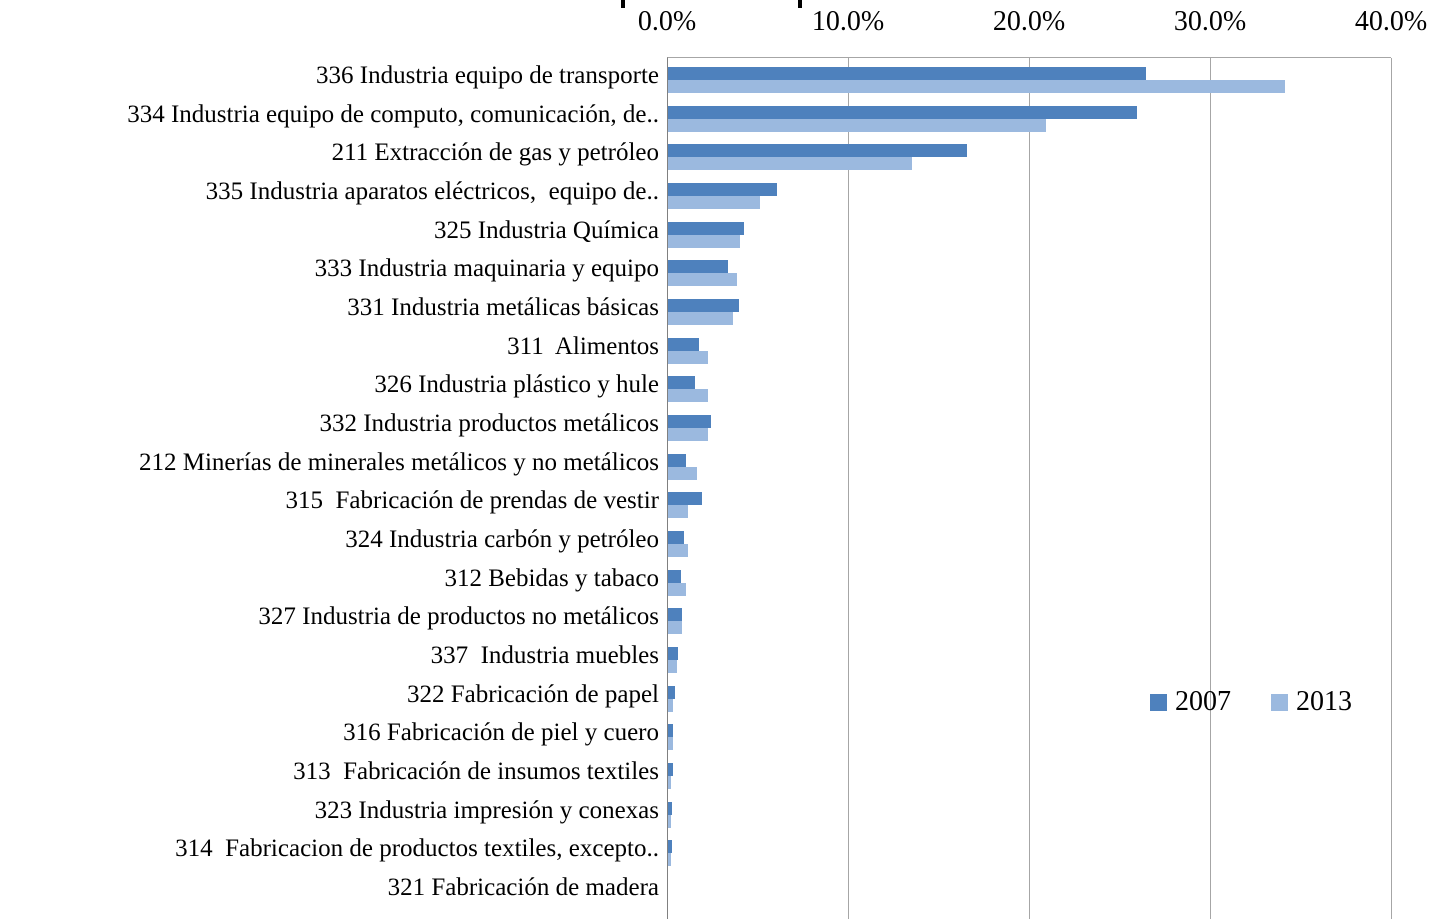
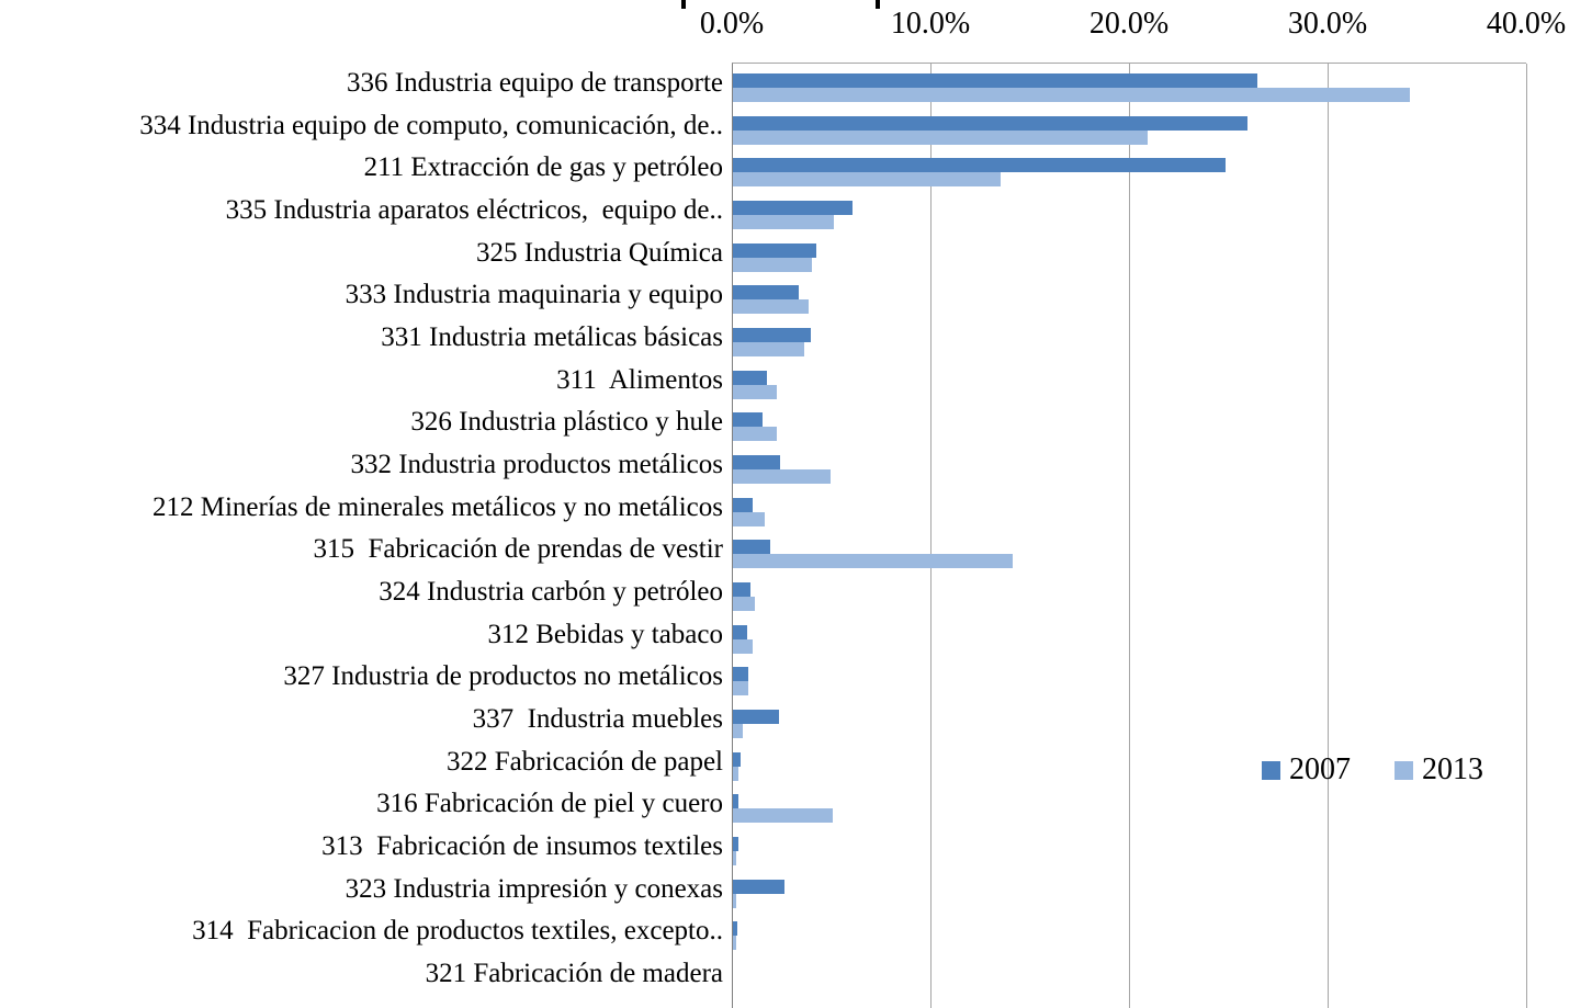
2007/211 Extracción de gas y petróleo: 16.5% -> 24.8%
2013/332 Industria productos metálicos: 2.2% -> 4.9%
2013/315 Fabricación de prendas de vestir: 1.1% -> 14.1%
2007/337 Industria muebles: 0.6% -> 2.3%
2013/316 Fabricación de piel y cuero: 0.2% -> 5.0%
2007/323 Industria impresión y conexas: 0.2% -> 2.6%
